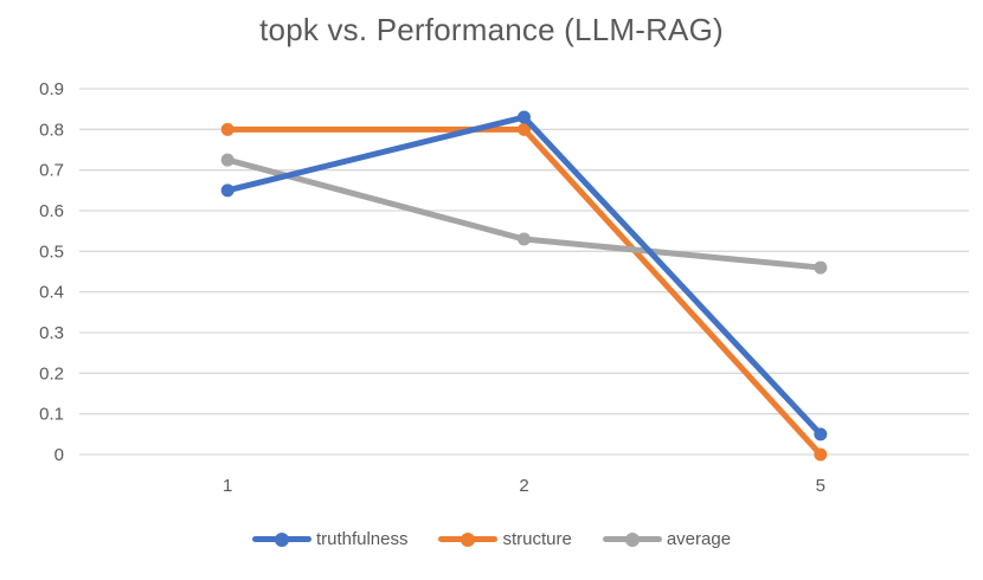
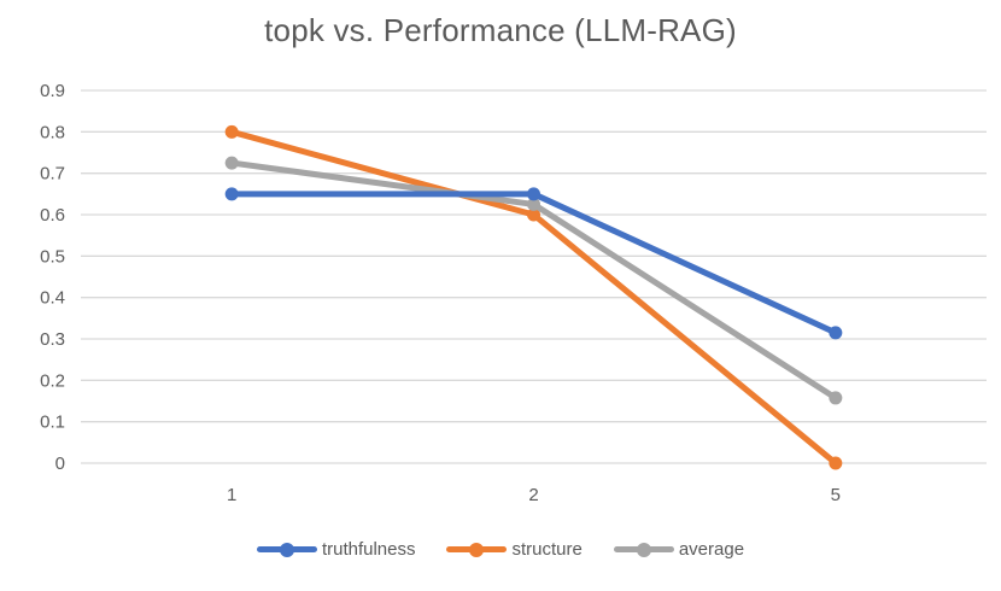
truthfulness/2: 0.83 -> 0.65
structure/2: 0.8 -> 0.6
average/2: 0.53 -> 0.62
truthfulness/5: 0.05 -> 0.32
average/5: 0.46 -> 0.16
